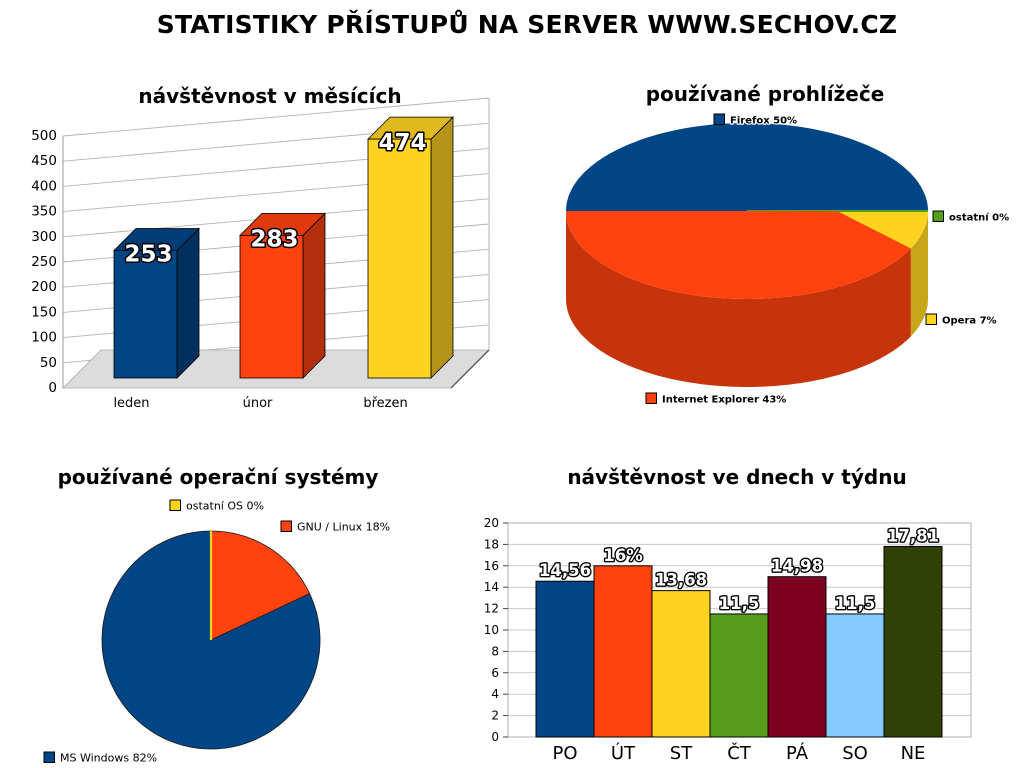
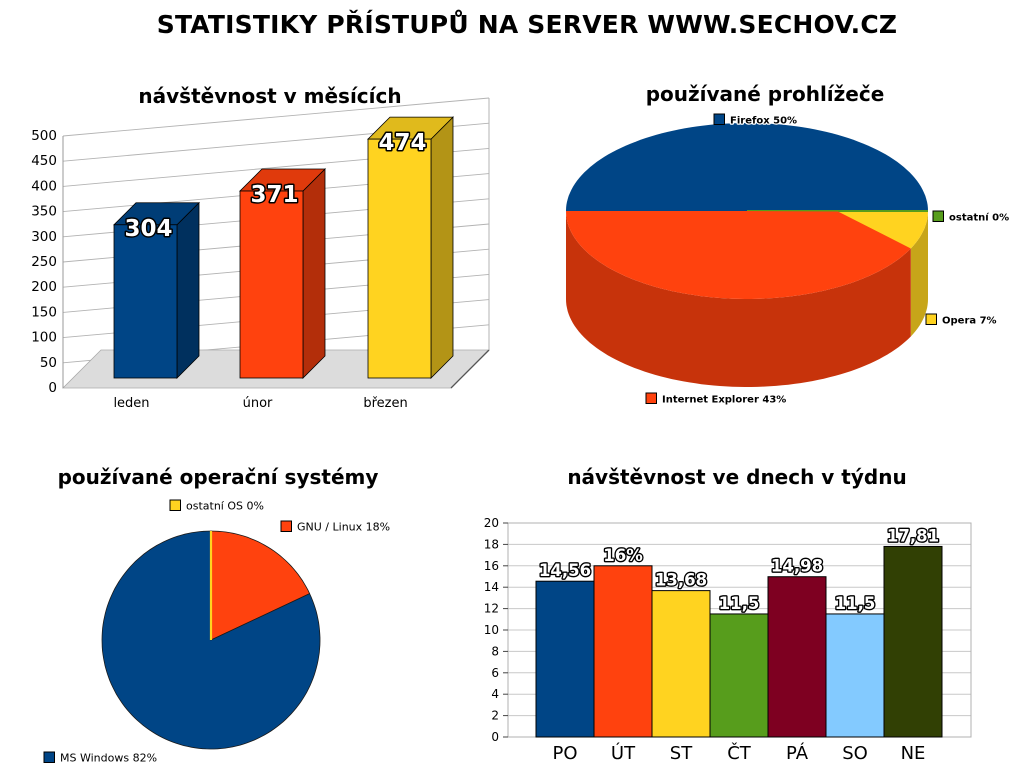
návštěvnost v měsících/leden: 253 -> 304
návštěvnost v měsících/únor: 283 -> 371
